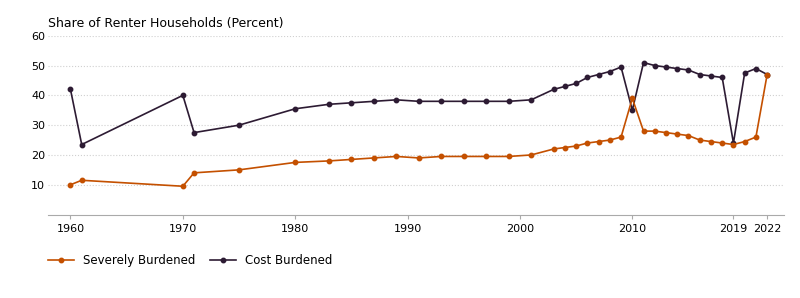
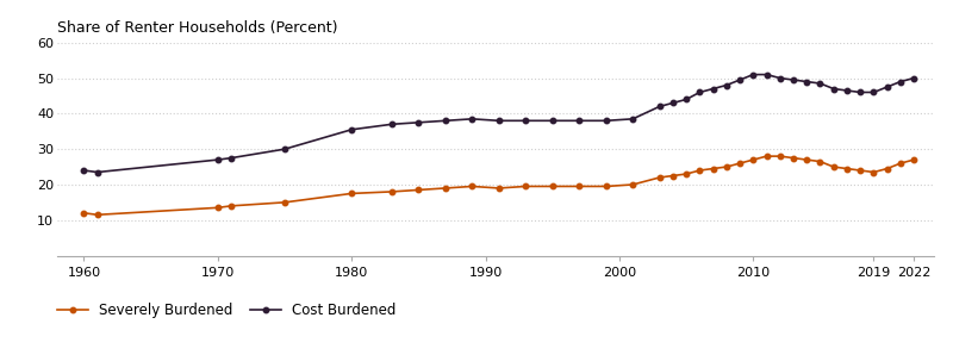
Severely Burdened/1960: 10.0 -> 12.0
Cost Burdened/1960: 42.0 -> 24.0
Severely Burdened/1970: 9.5 -> 13.5
Cost Burdened/1970: 40.0 -> 27.0
Severely Burdened/2010: 39.0 -> 27.0
Cost Burdened/2010: 35.0 -> 51.0
Cost Burdened/2019: 24.0 -> 46.0
Severely Burdened/2022: 47.0 -> 27.0
Cost Burdened/2022: 47.0 -> 50.0
